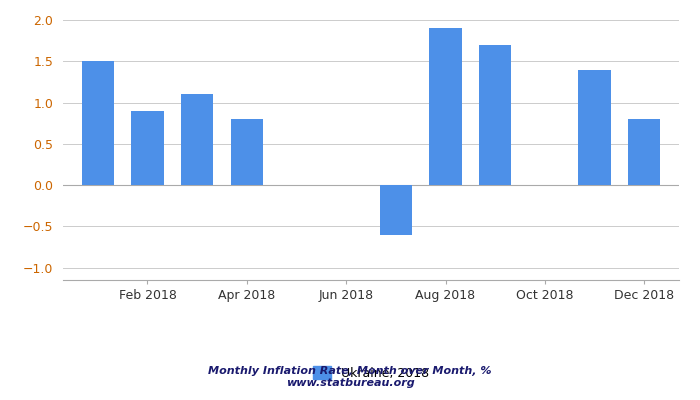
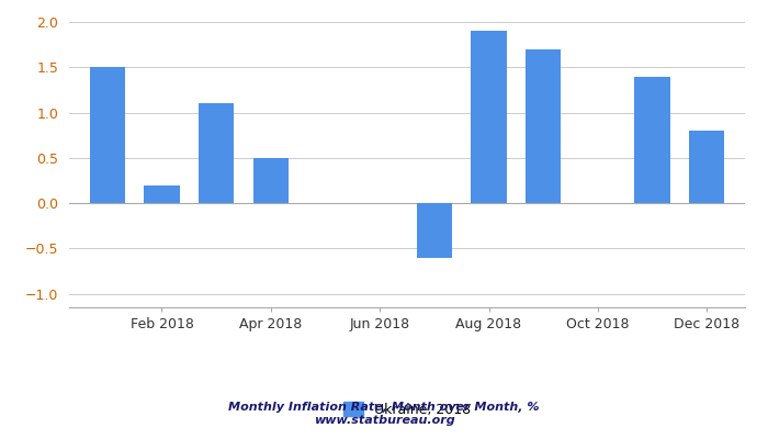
Feb 2018: 0.9 -> 0.2
Apr 2018: 0.8 -> 0.5
